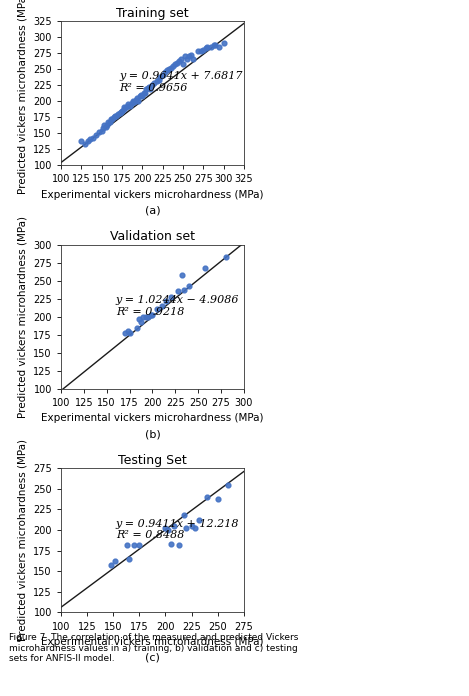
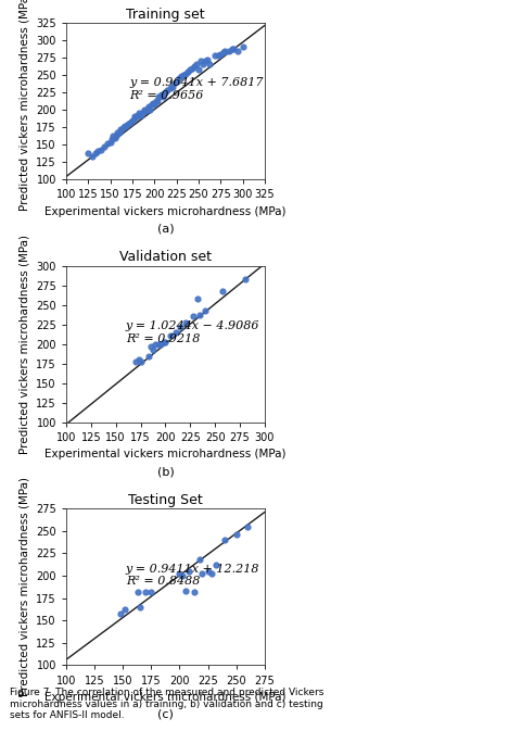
Testing Set/250: 238 -> 246
